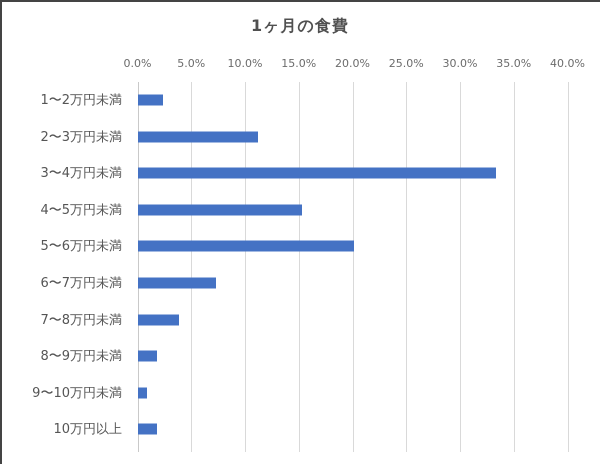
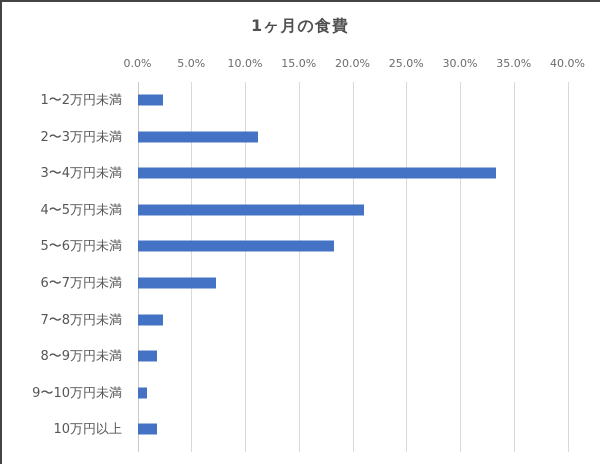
4〜5万円未満: 15.3% -> 21.0%
5〜6万円未満: 20.1% -> 18.2%
7〜8万円未満: 3.8% -> 2.3%
